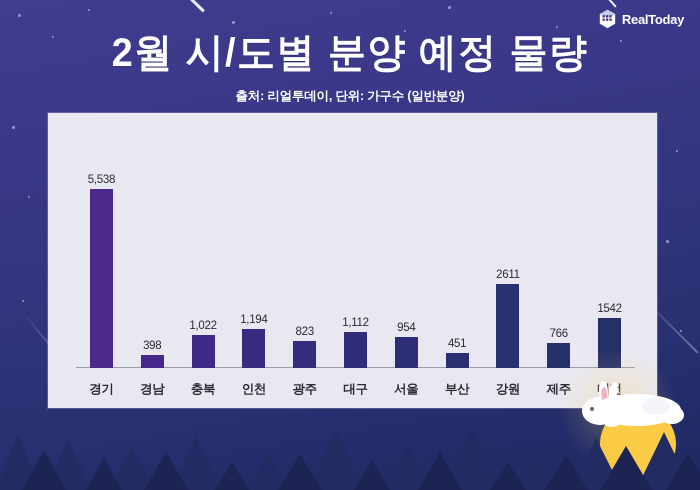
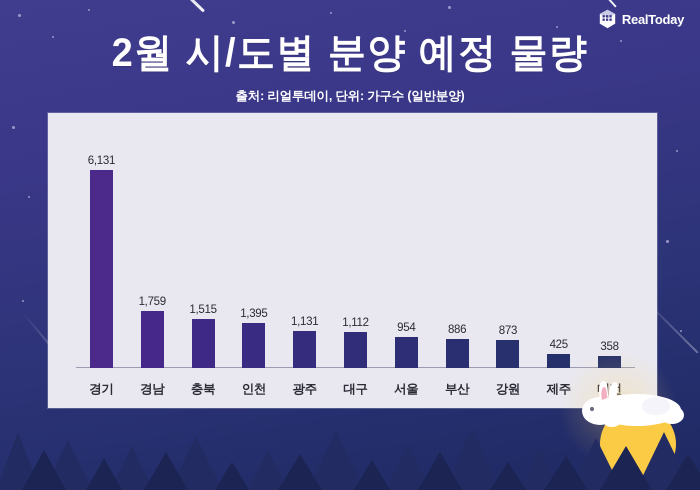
경기: 5,538 -> 6,131
경남: 398 -> 1,759
충북: 1,022 -> 1,515
인천: 1,194 -> 1,395
광주: 823 -> 1,131
부산: 451 -> 886
강원: 2611 -> 873
제주: 766 -> 425
대전: 1542 -> 358
